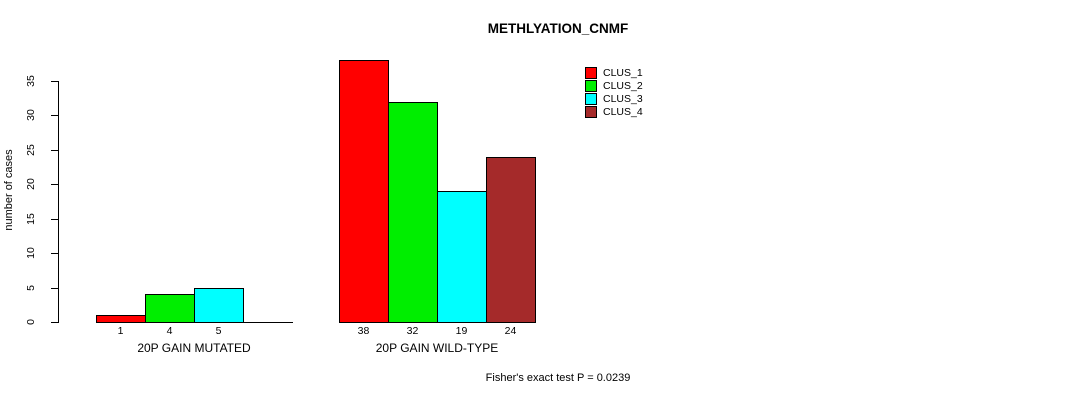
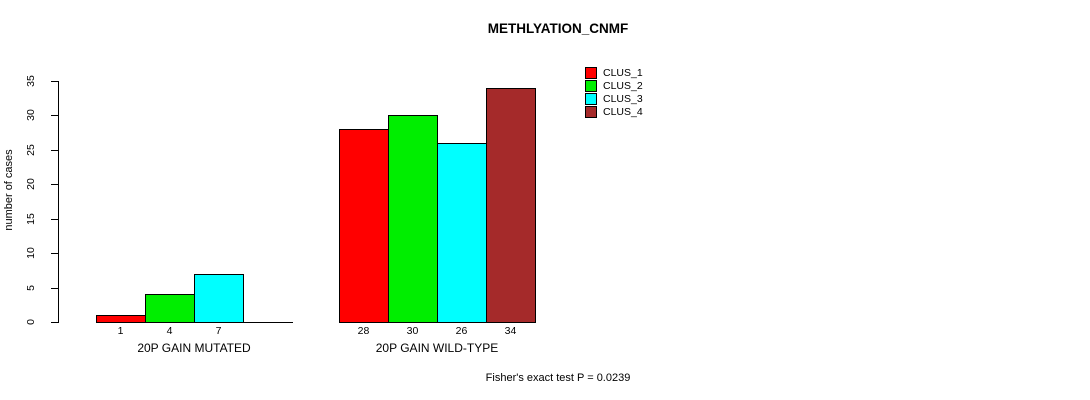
CLUS_3/20P GAIN MUTATED: 5 -> 7
CLUS_1/20P GAIN WILD-TYPE: 38 -> 28
CLUS_2/20P GAIN WILD-TYPE: 32 -> 30
CLUS_3/20P GAIN WILD-TYPE: 19 -> 26
CLUS_4/20P GAIN WILD-TYPE: 24 -> 34
